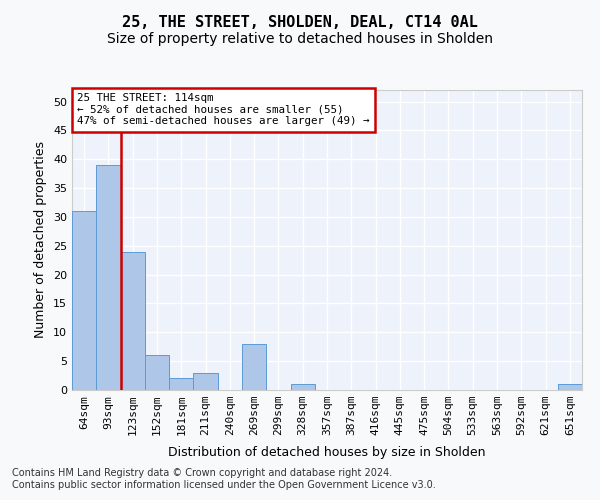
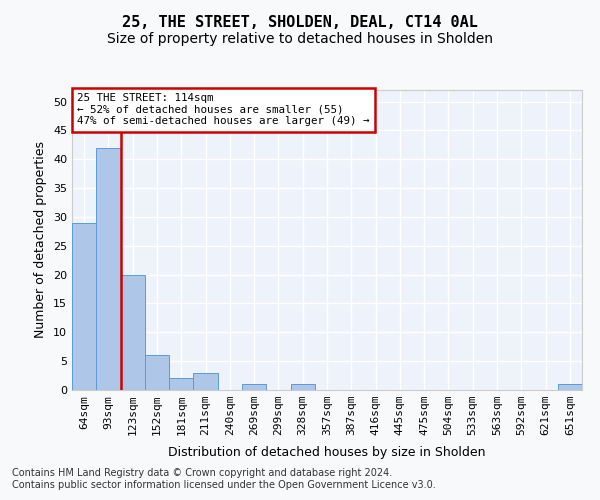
64sqm: 31 -> 29
93sqm: 39 -> 42
123sqm: 24 -> 20
269sqm: 8 -> 1
